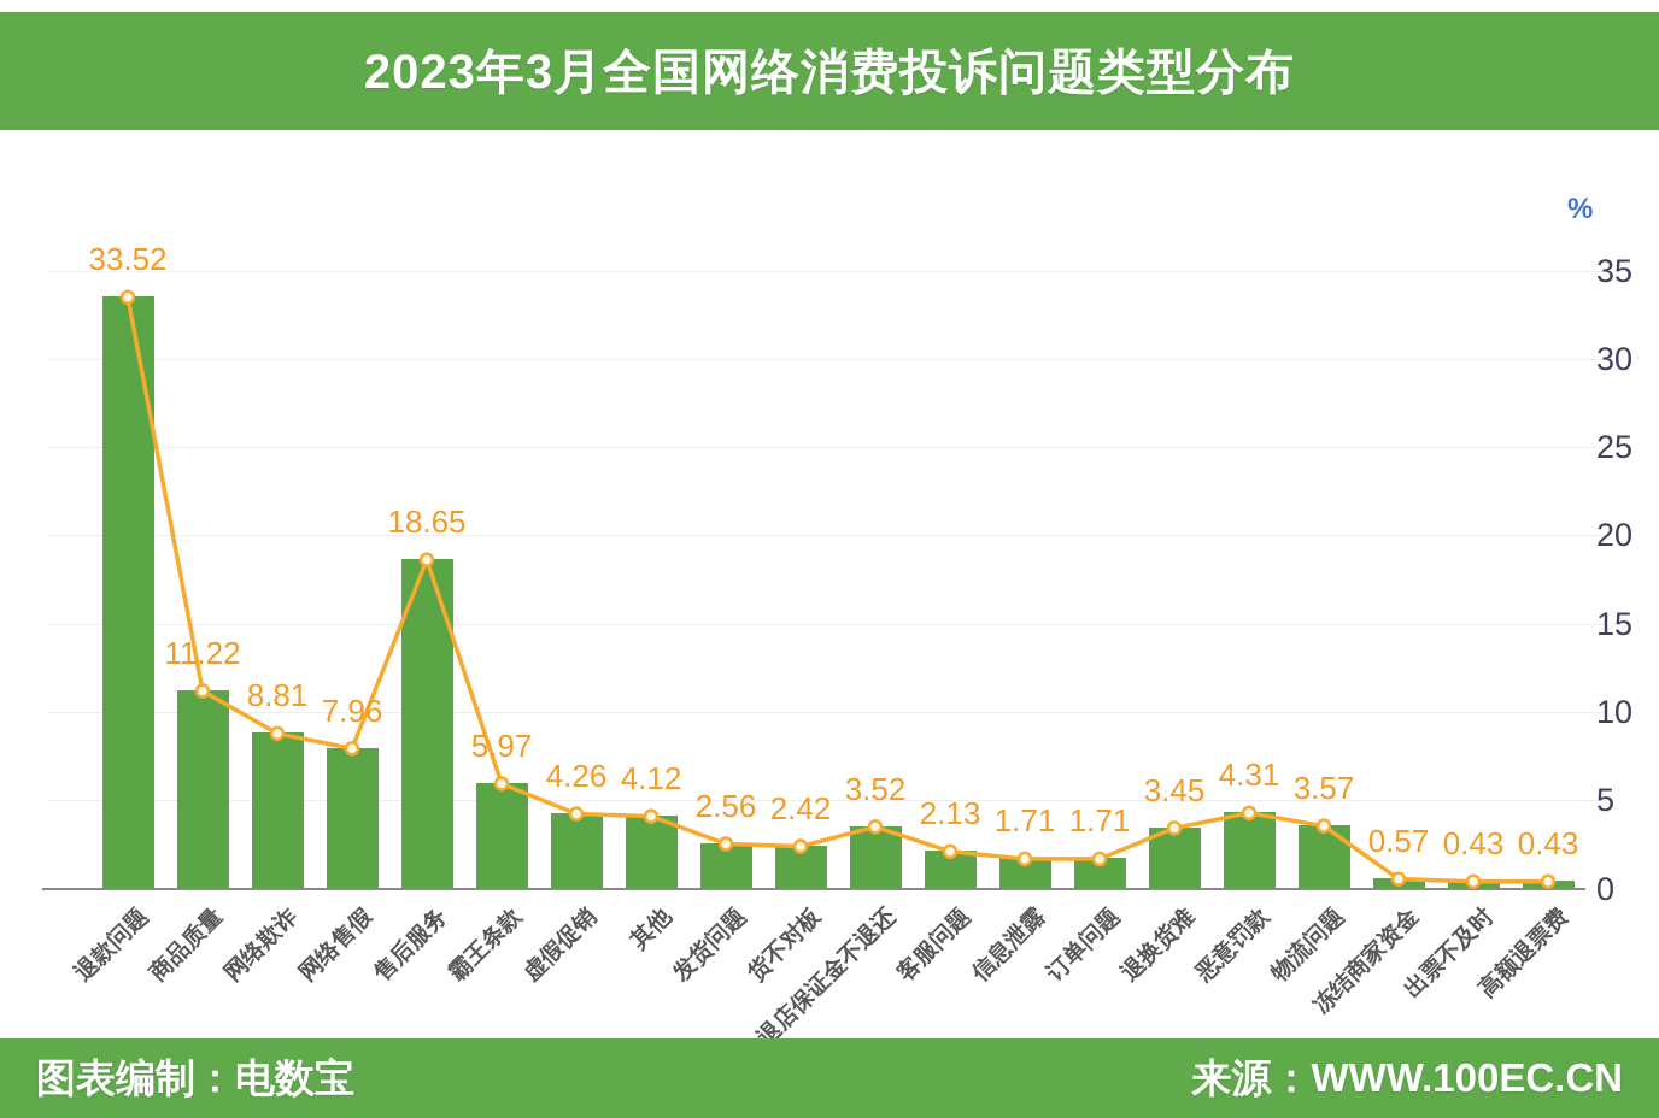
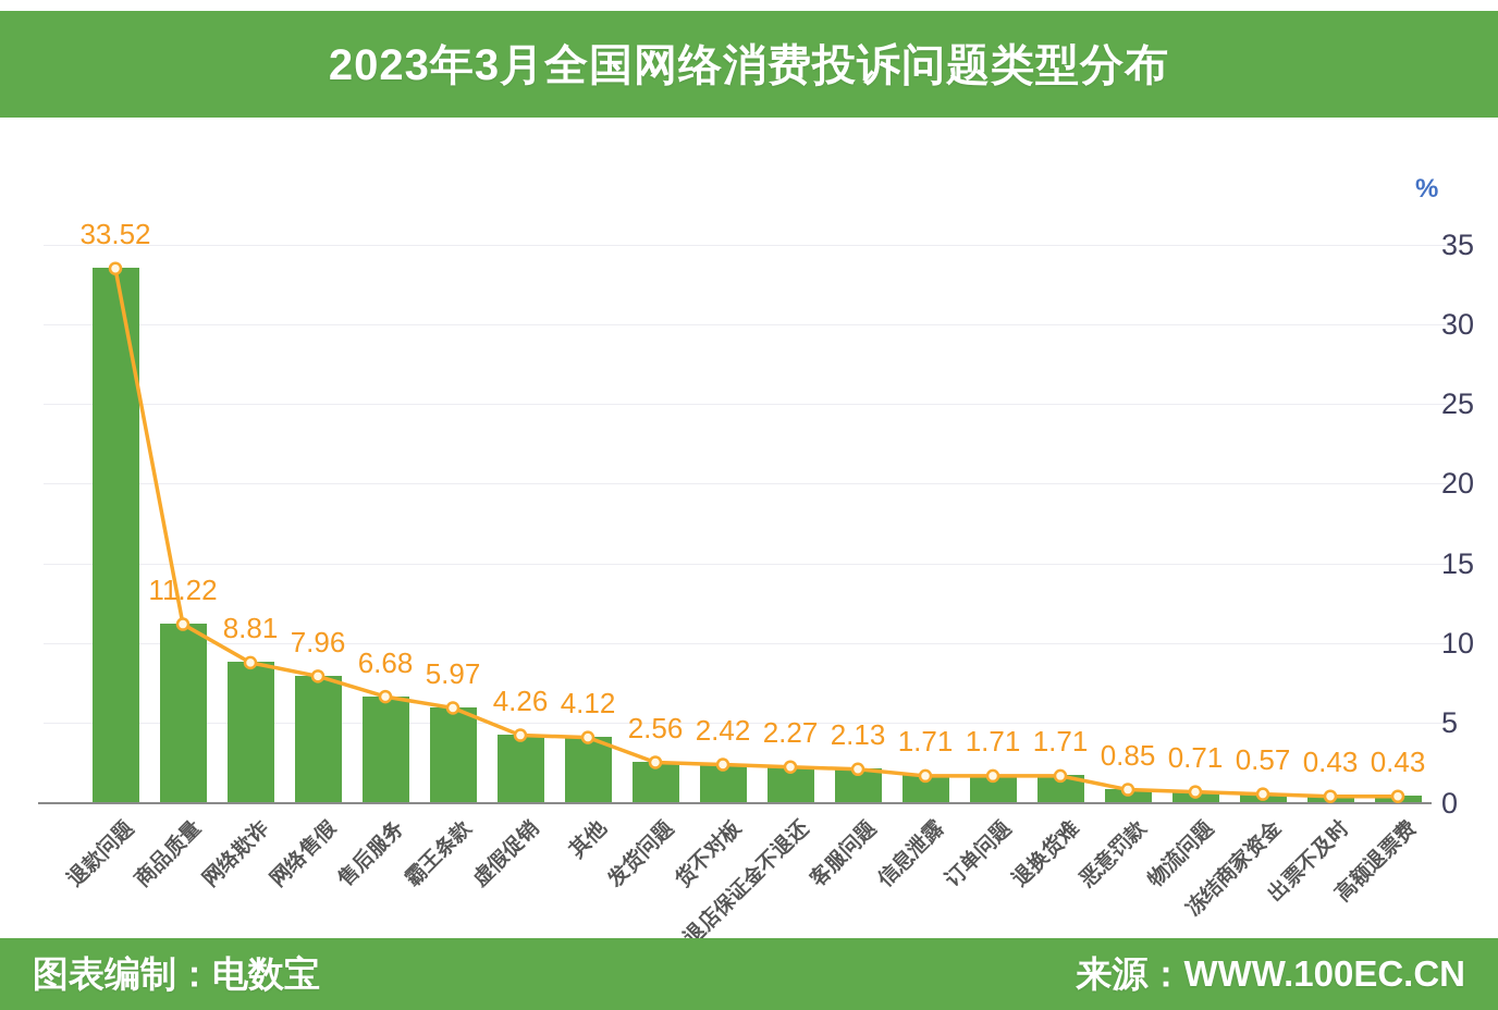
售后服务: 18.65 -> 6.68
退店保证金不退还: 3.52 -> 2.27
退换货难: 3.45 -> 1.71
恶意罚款: 4.31 -> 0.85
物流问题: 3.57 -> 0.71
